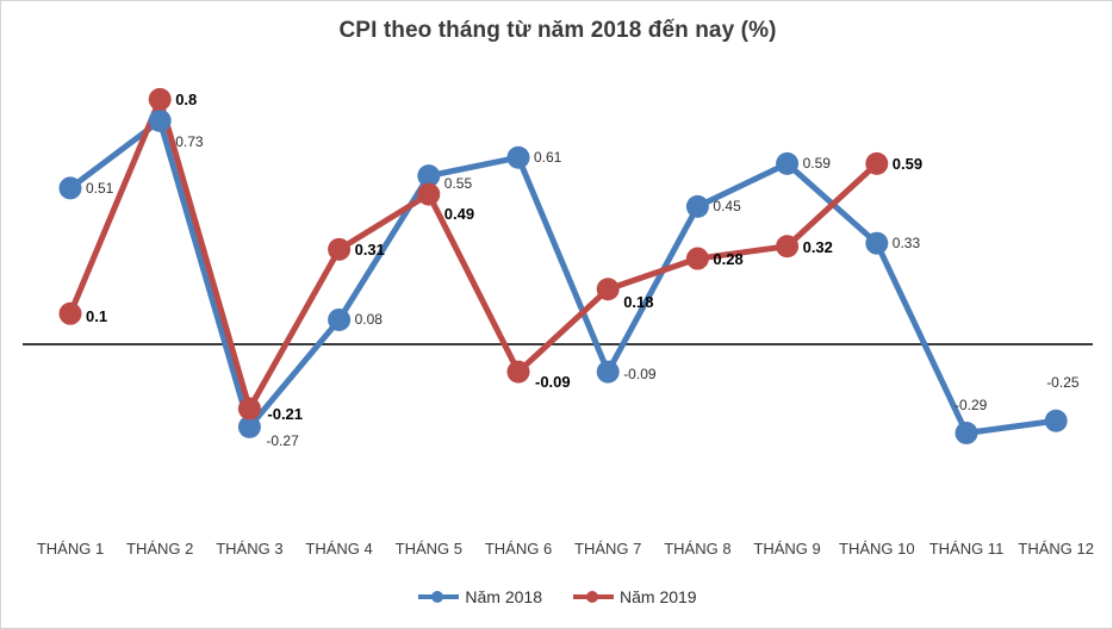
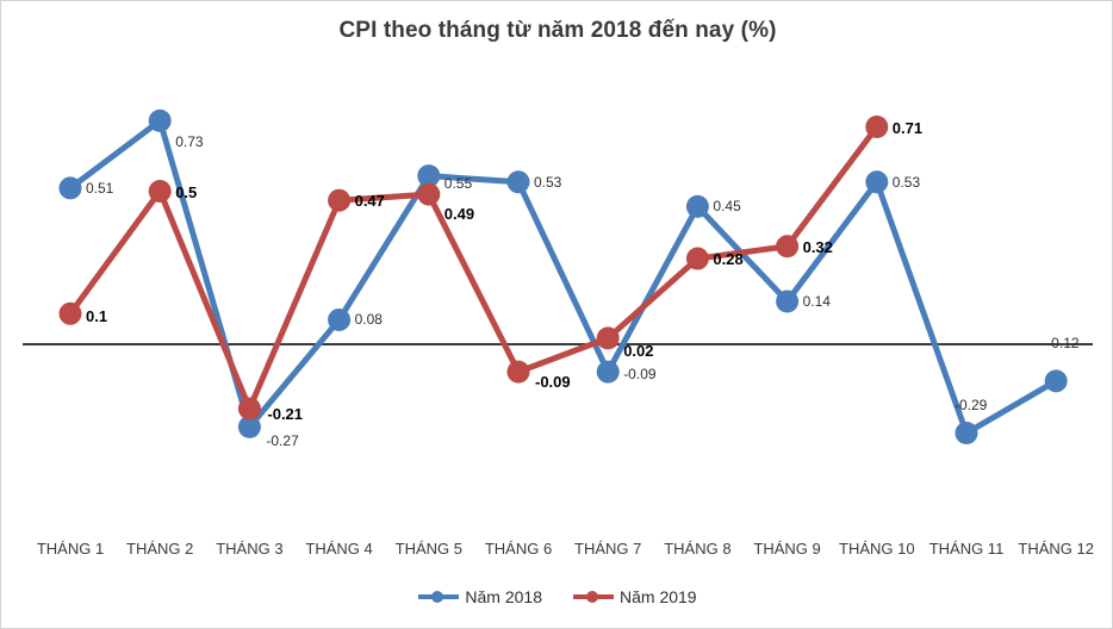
Năm 2019/THÁNG 2: 0.8 -> 0.5
Năm 2019/THÁNG 4: 0.31 -> 0.47
Năm 2018/THÁNG 6: 0.61 -> 0.53
Năm 2019/THÁNG 7: 0.18 -> 0.02
Năm 2018/THÁNG 9: 0.59 -> 0.14
Năm 2018/THÁNG 10: 0.33 -> 0.53
Năm 2019/THÁNG 10: 0.59 -> 0.71
Năm 2018/THÁNG 12: -0.25 -> -0.12
